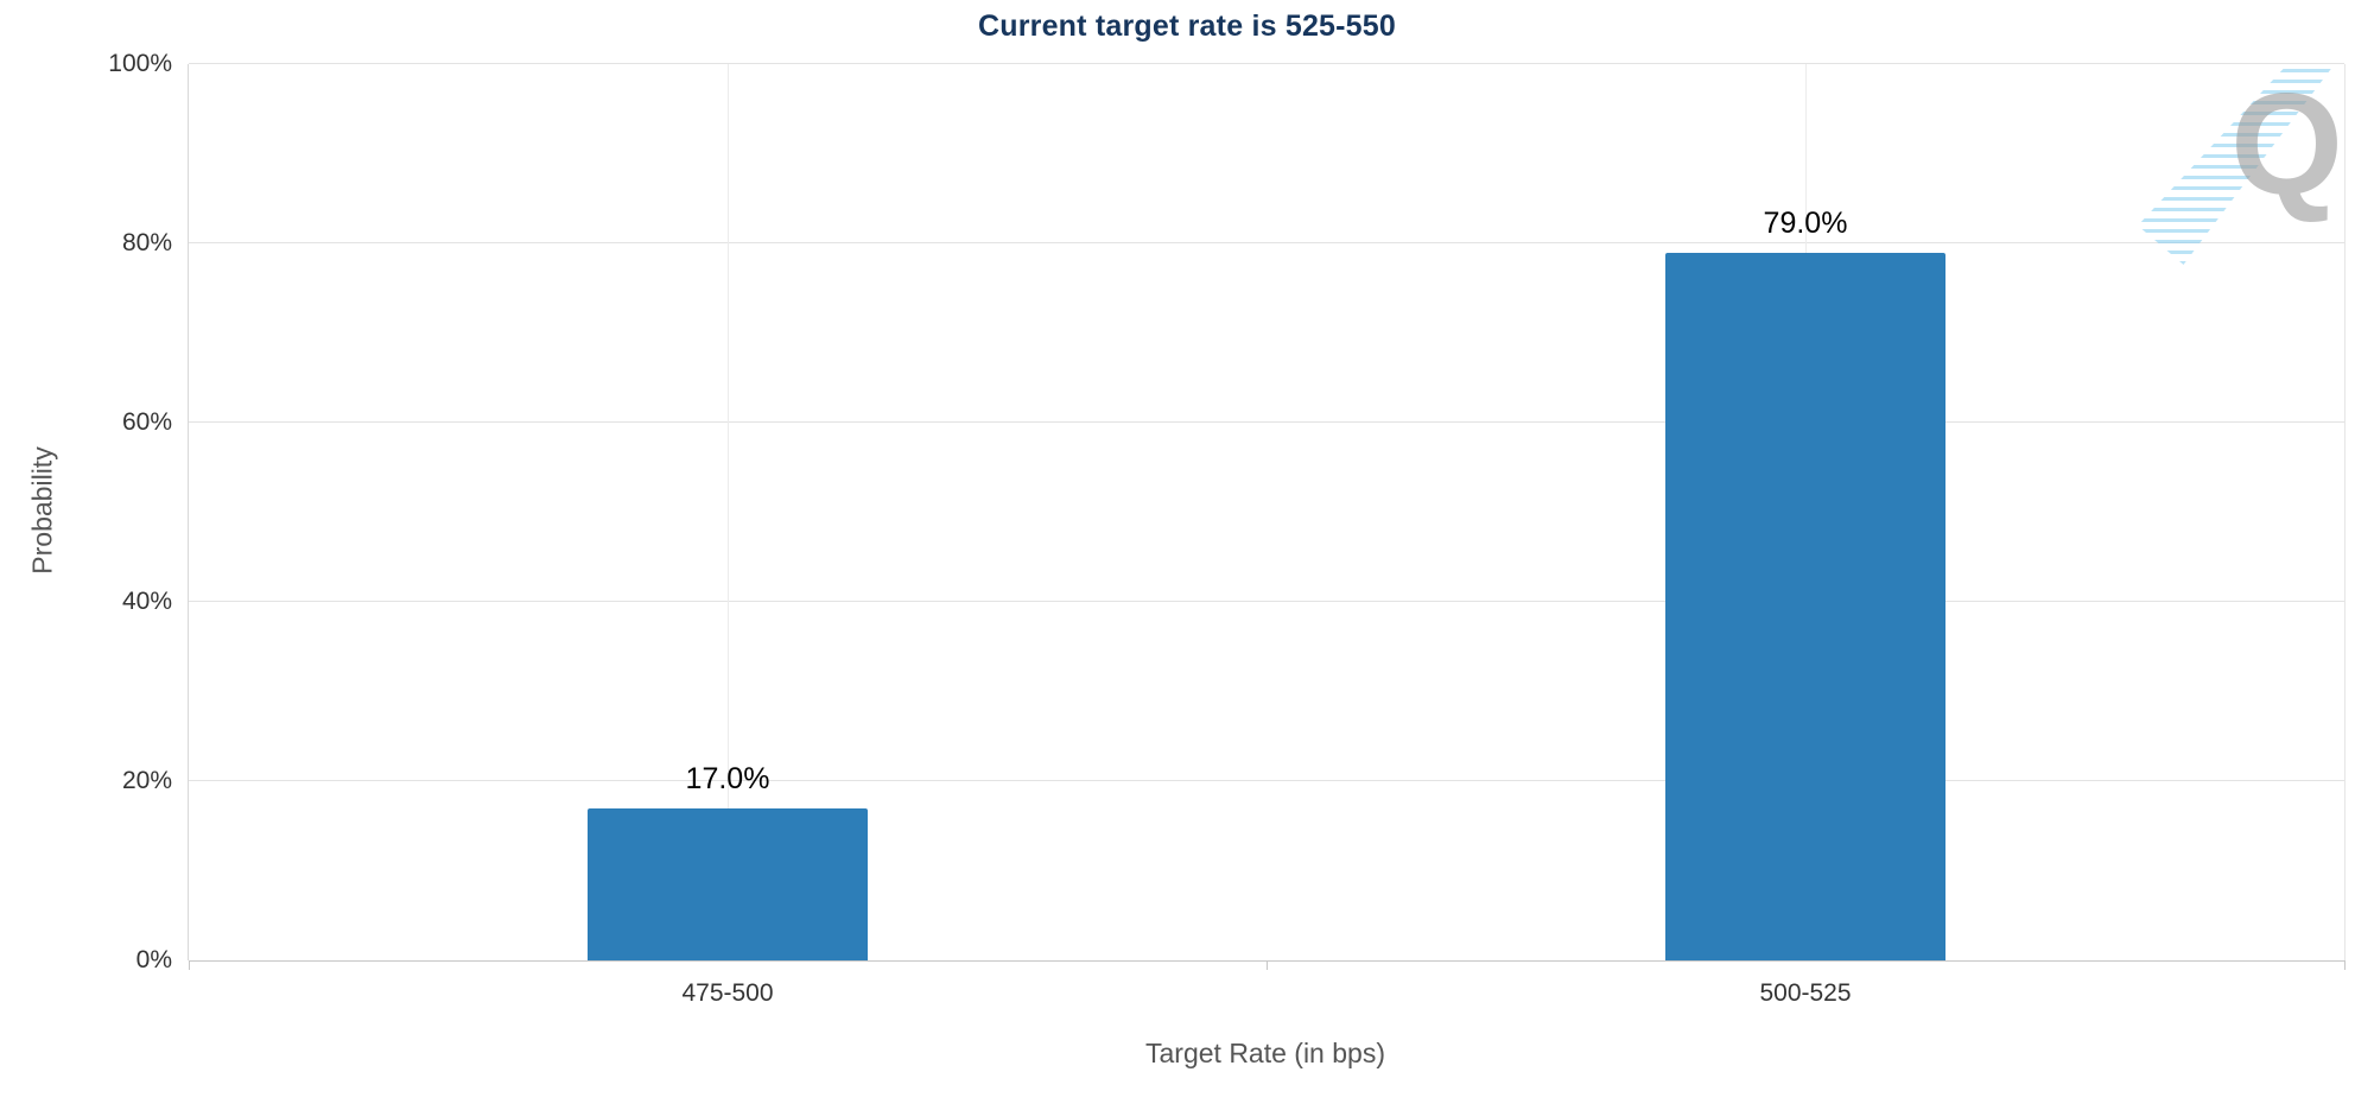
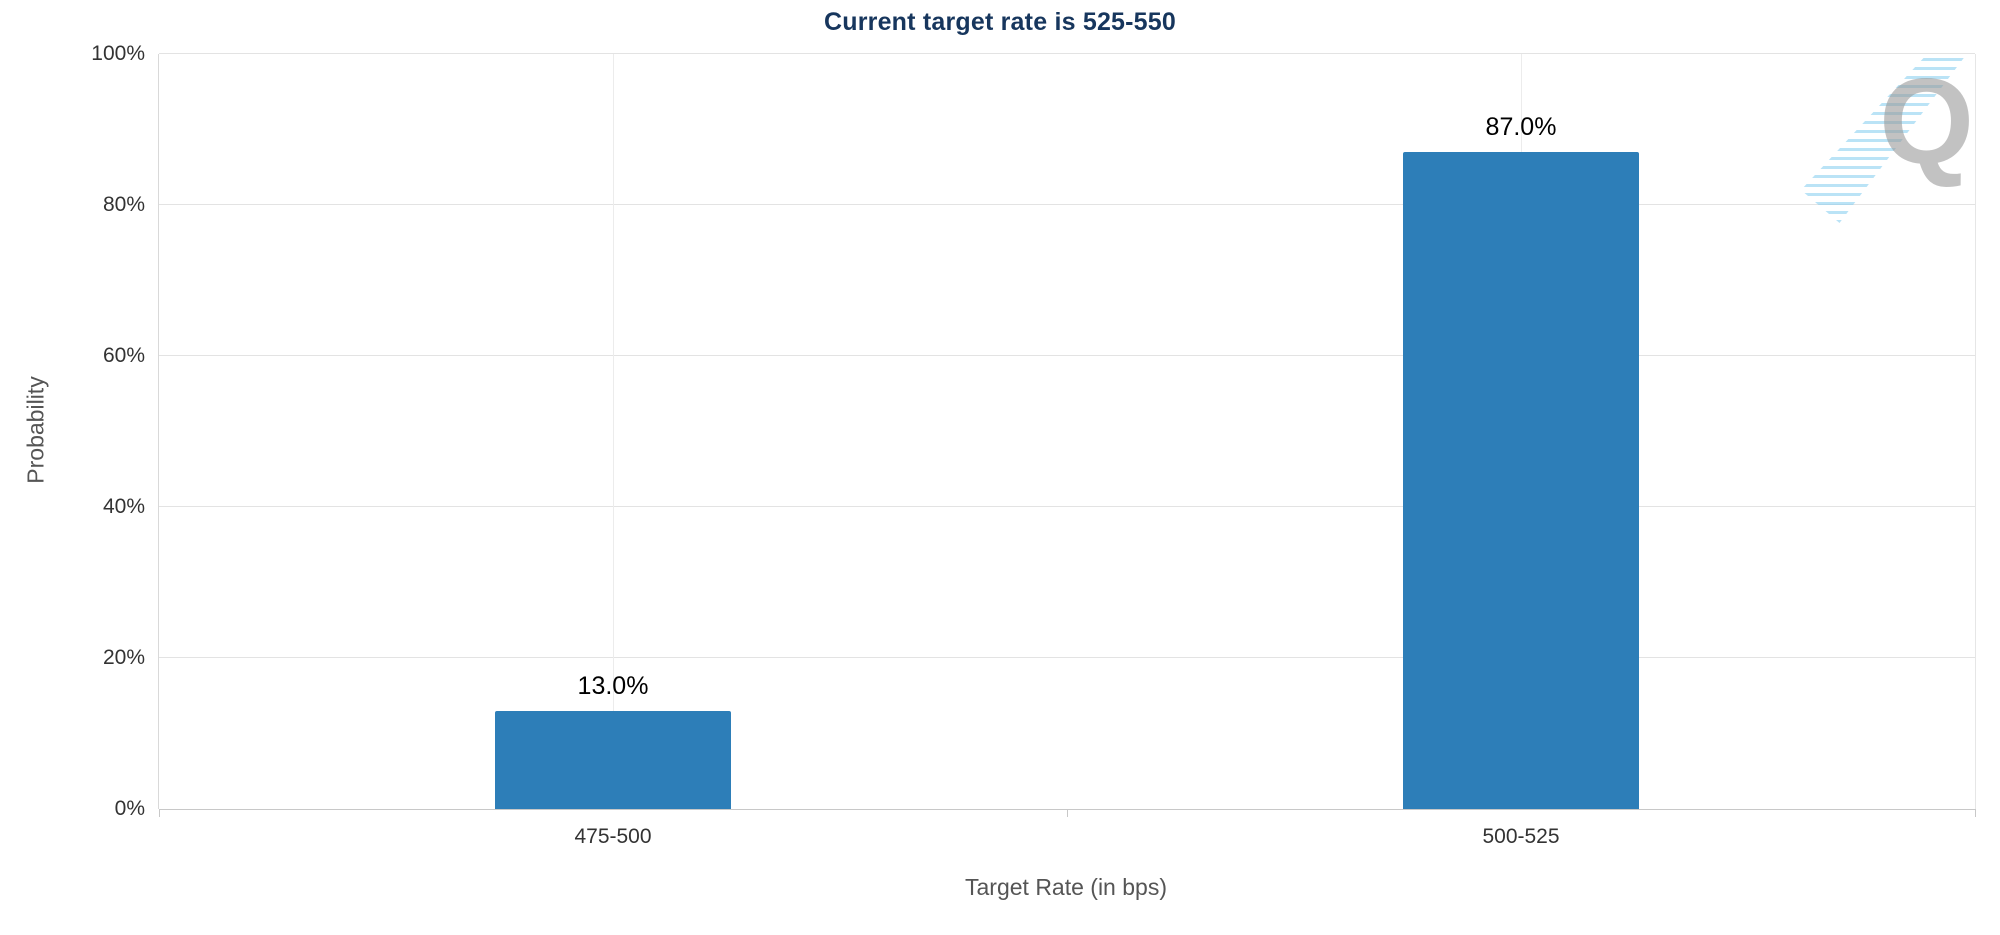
475-500: 17.0% -> 13.0%
500-525: 79.0% -> 87.0%
